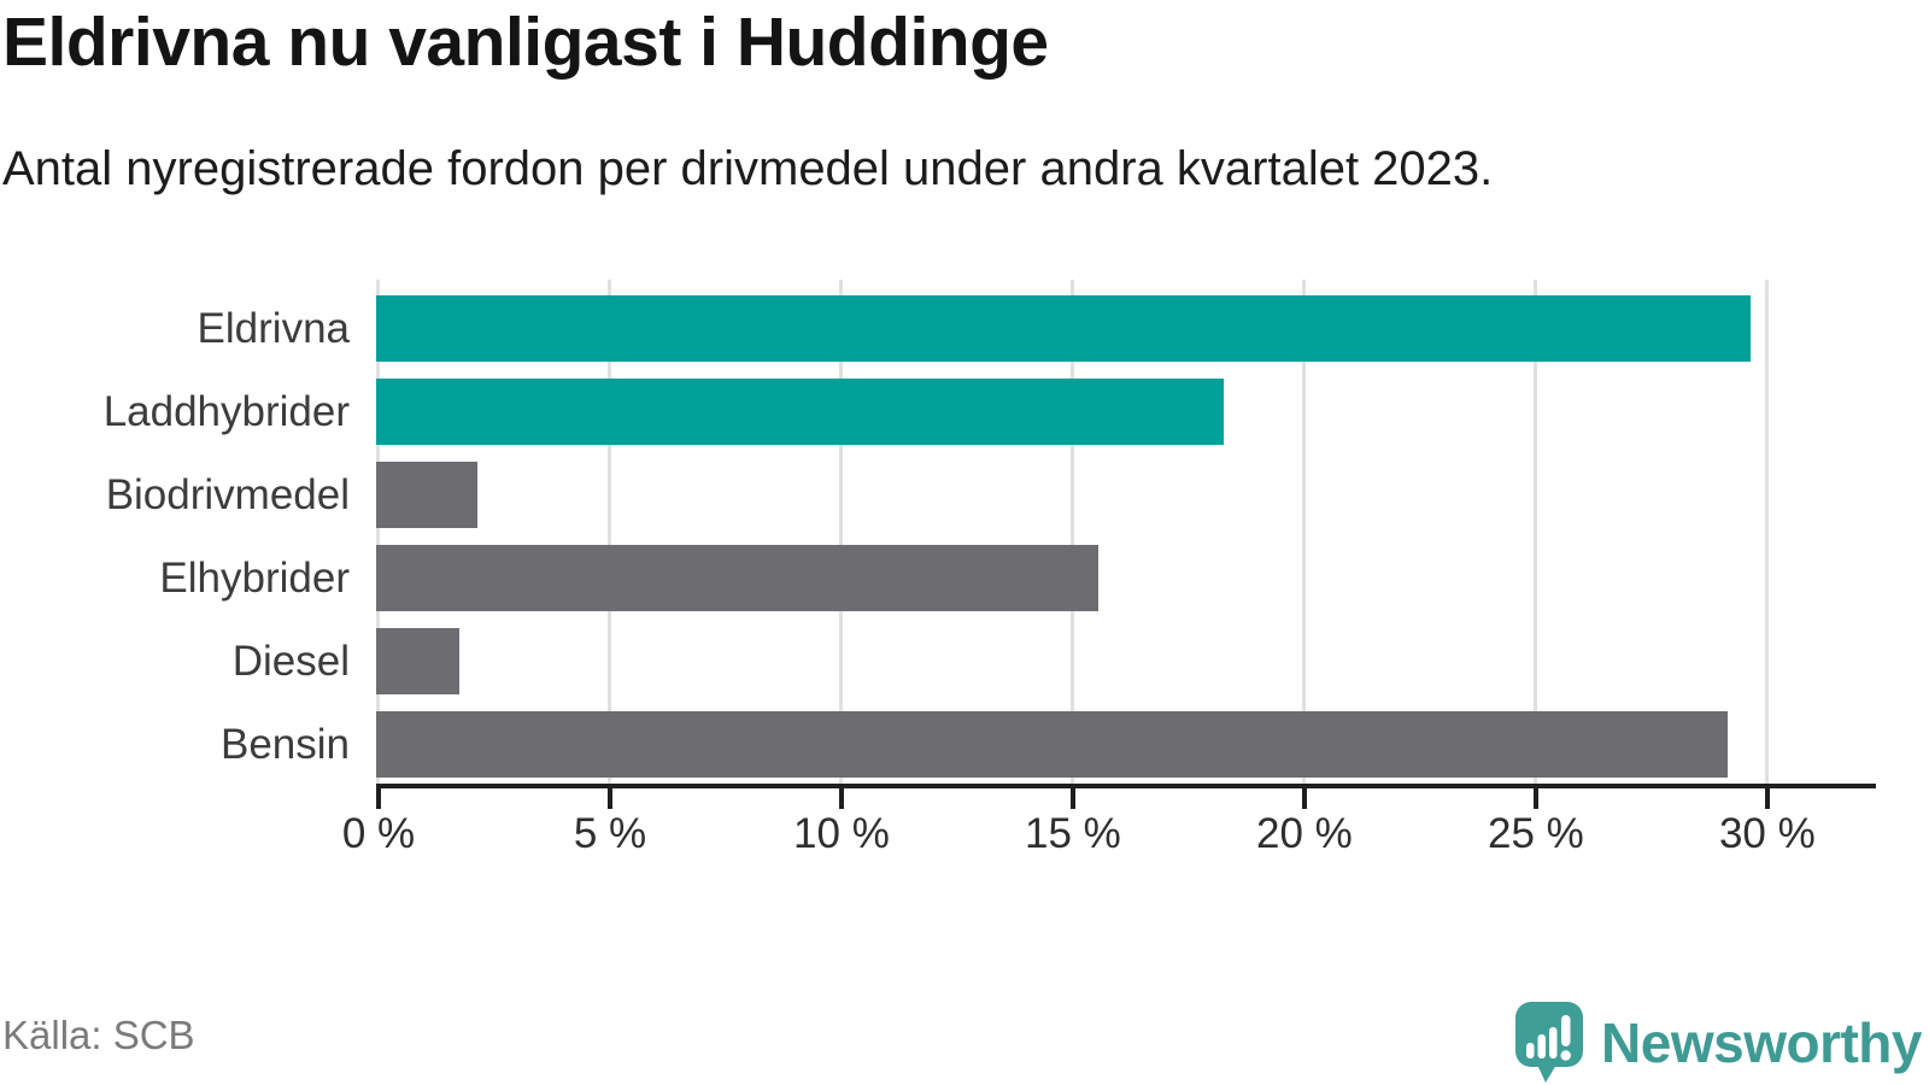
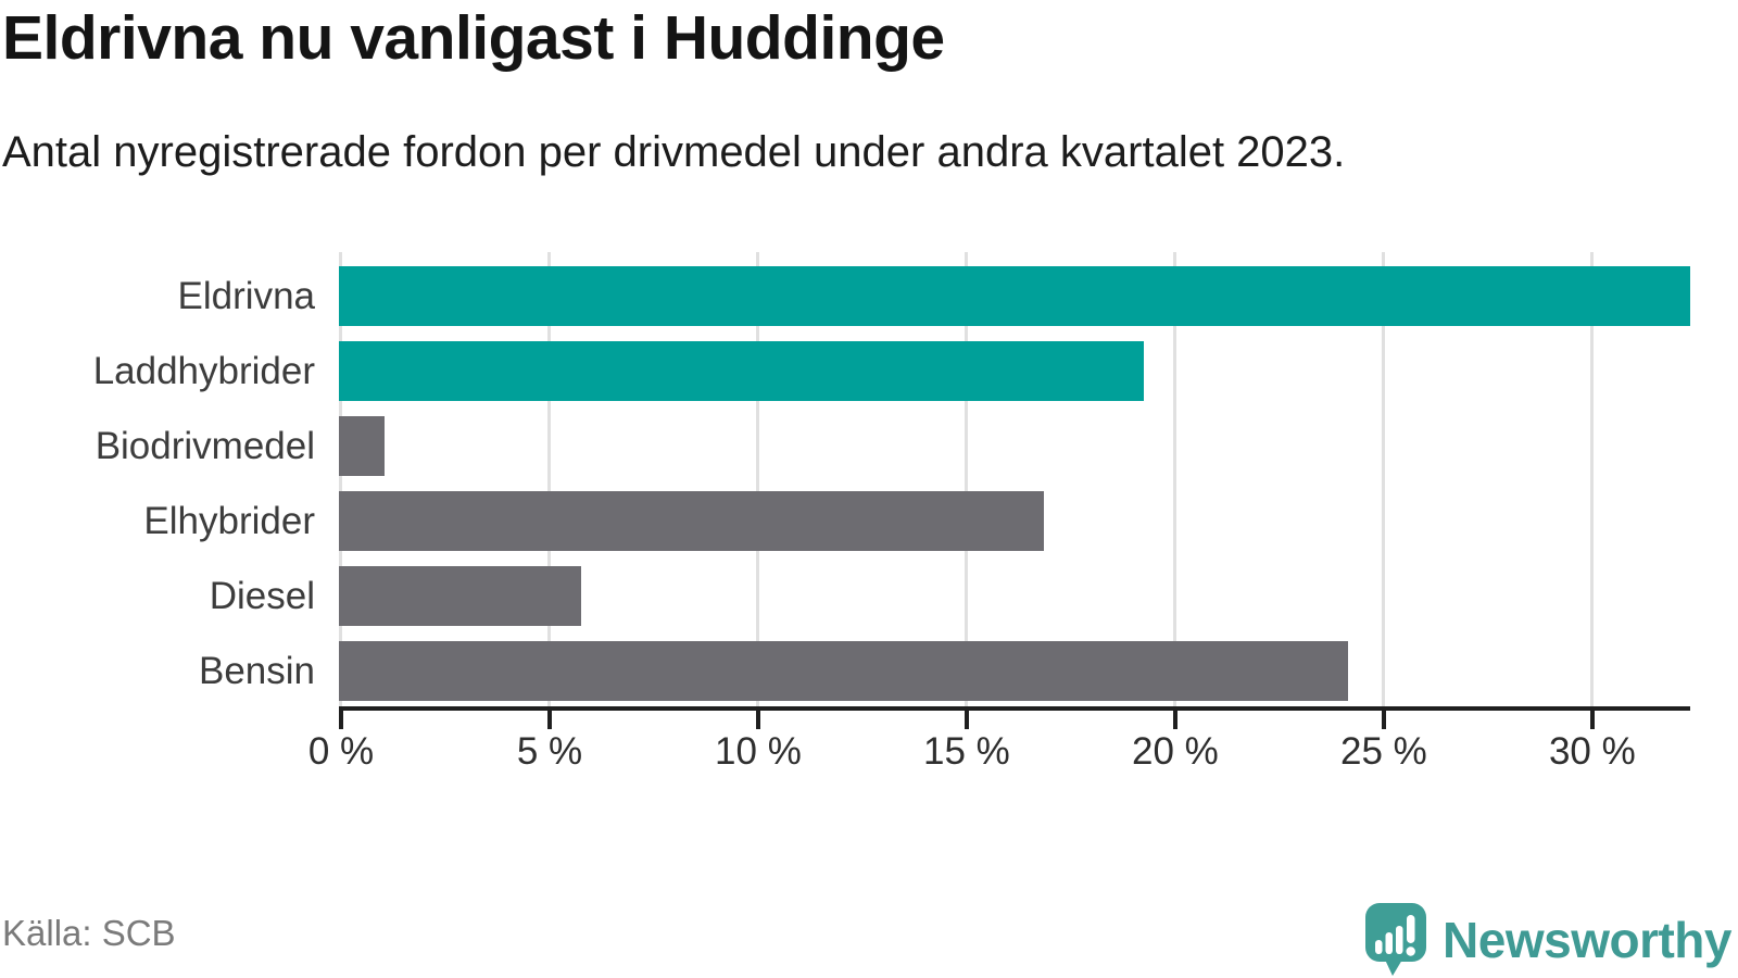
Eldrivna: 29.7% -> 32.4%
Laddhybrider: 18.3% -> 19.3%
Biodrivmedel: 2.2% -> 1.1%
Elhybrider: 15.6% -> 16.9%
Diesel: 1.8% -> 5.8%
Bensin: 29.2% -> 24.2%
